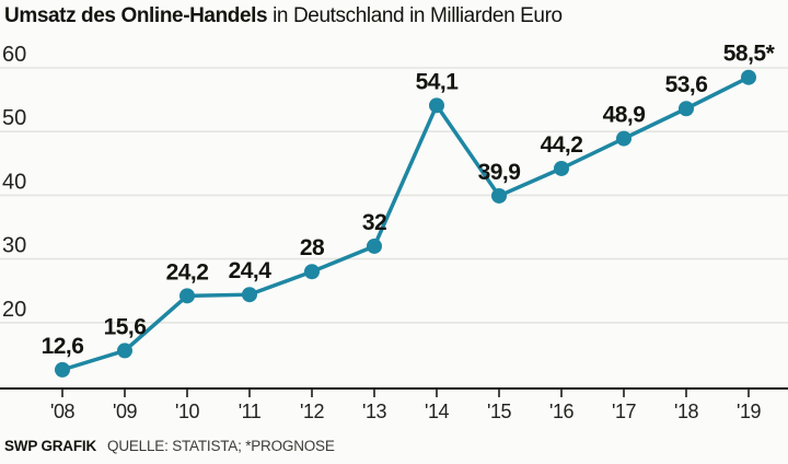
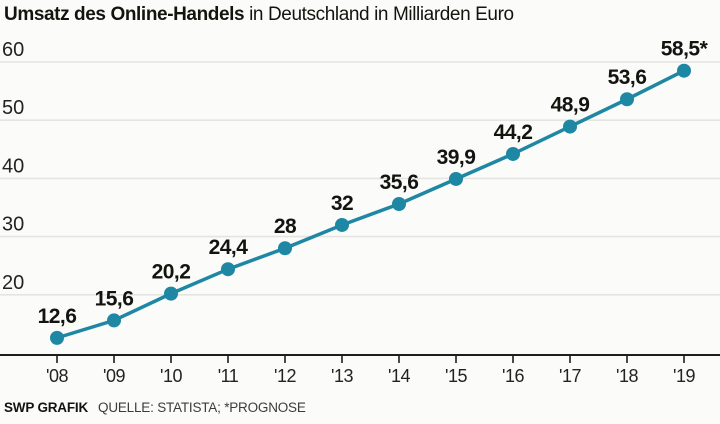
'10: 24,2 -> 20,2
'14: 54,1 -> 35,6
